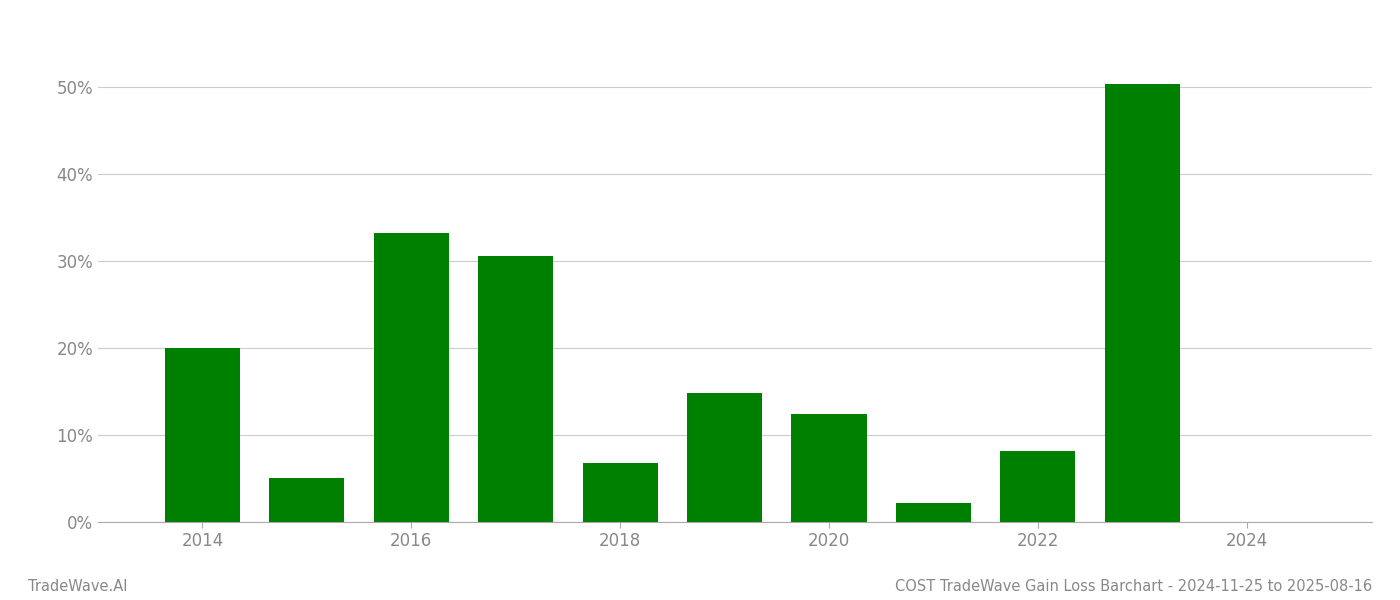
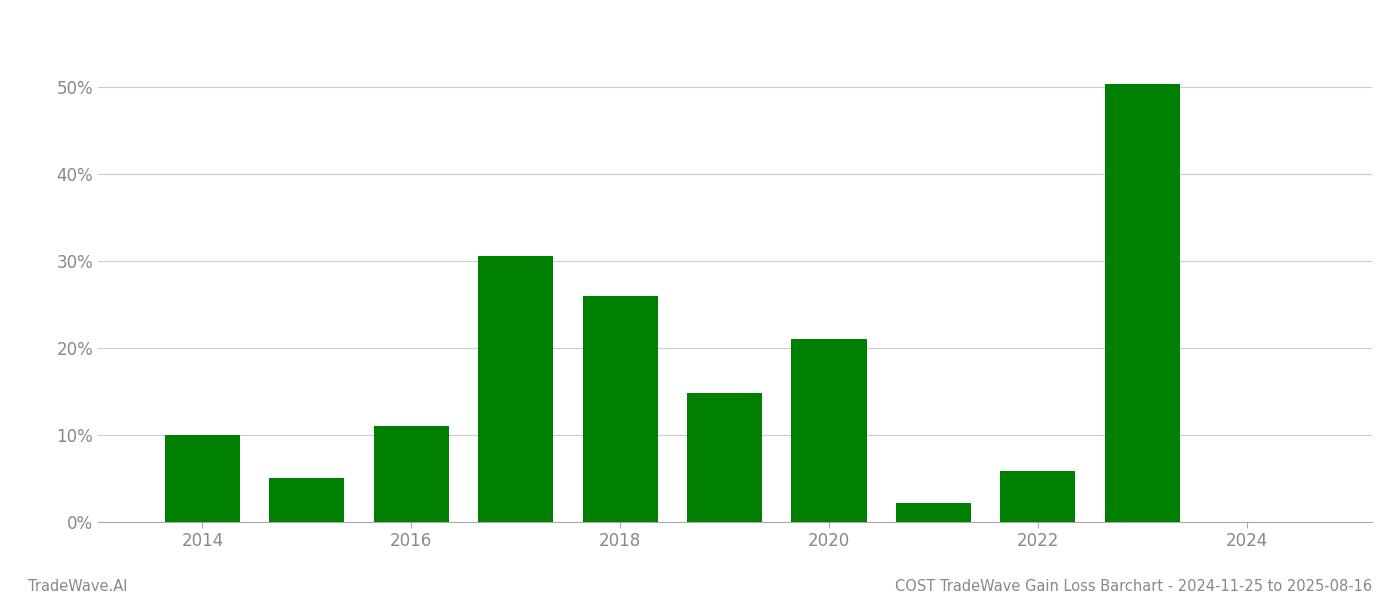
2014: 20.0% -> 10.0%
2016: 33.2% -> 11.0%
2018: 6.8% -> 26.0%
2020: 12.4% -> 21.0%
2022: 8.2% -> 5.8%
